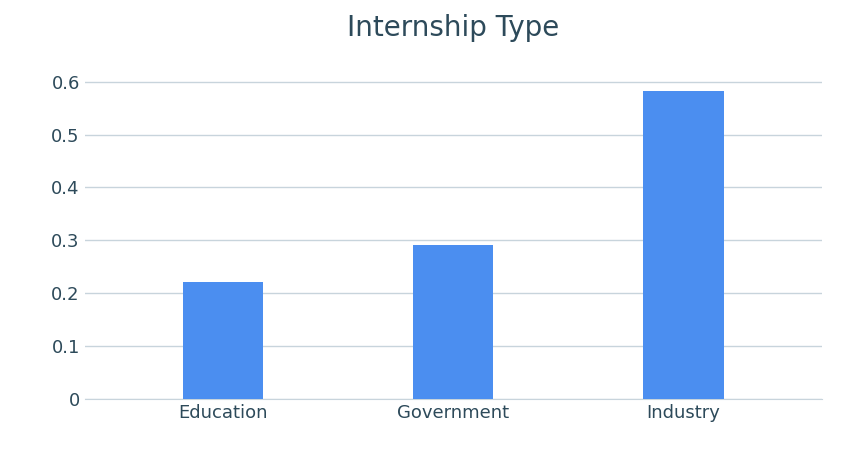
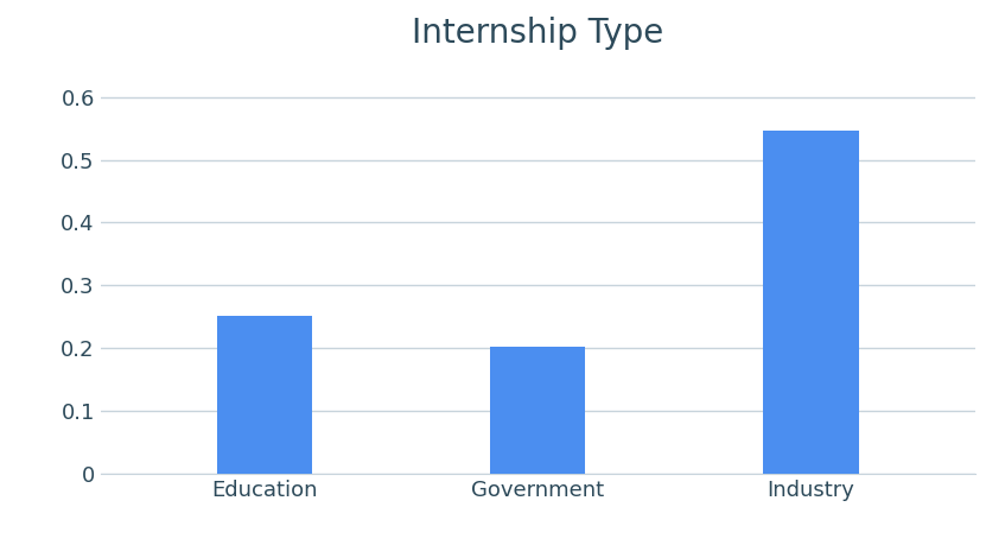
Education: 0.222 -> 0.252
Government: 0.292 -> 0.202
Industry: 0.582 -> 0.547
